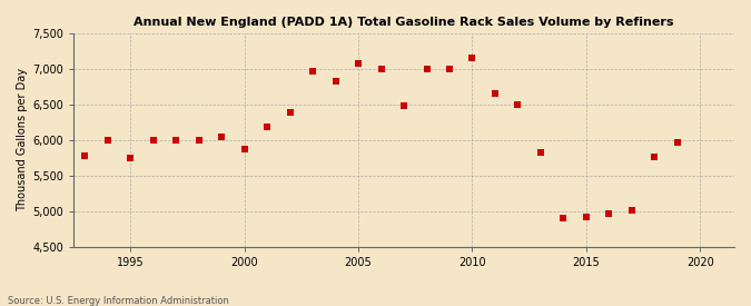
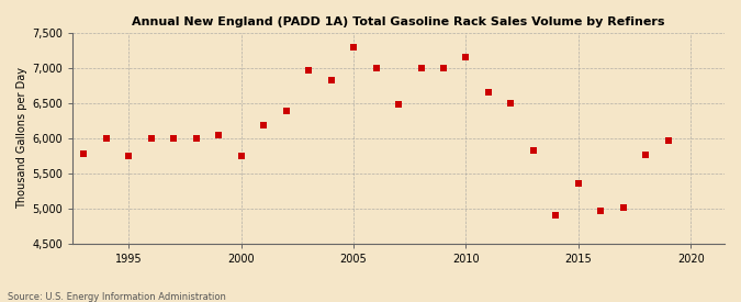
2000: 5,880 -> 5,740
2005: 7,070 -> 7,300
2015: 4,920 -> 5,360
